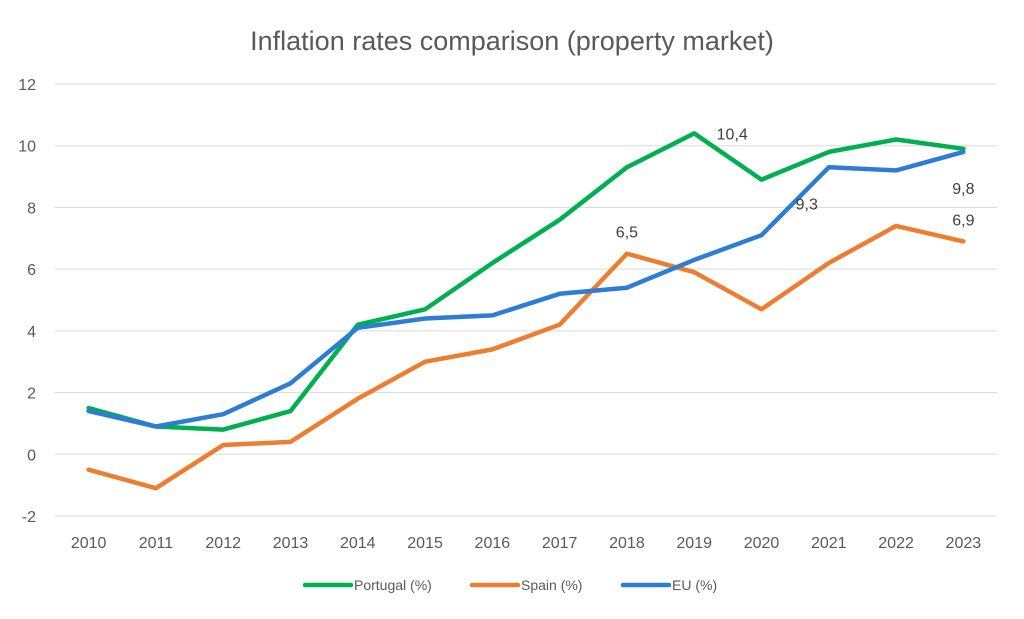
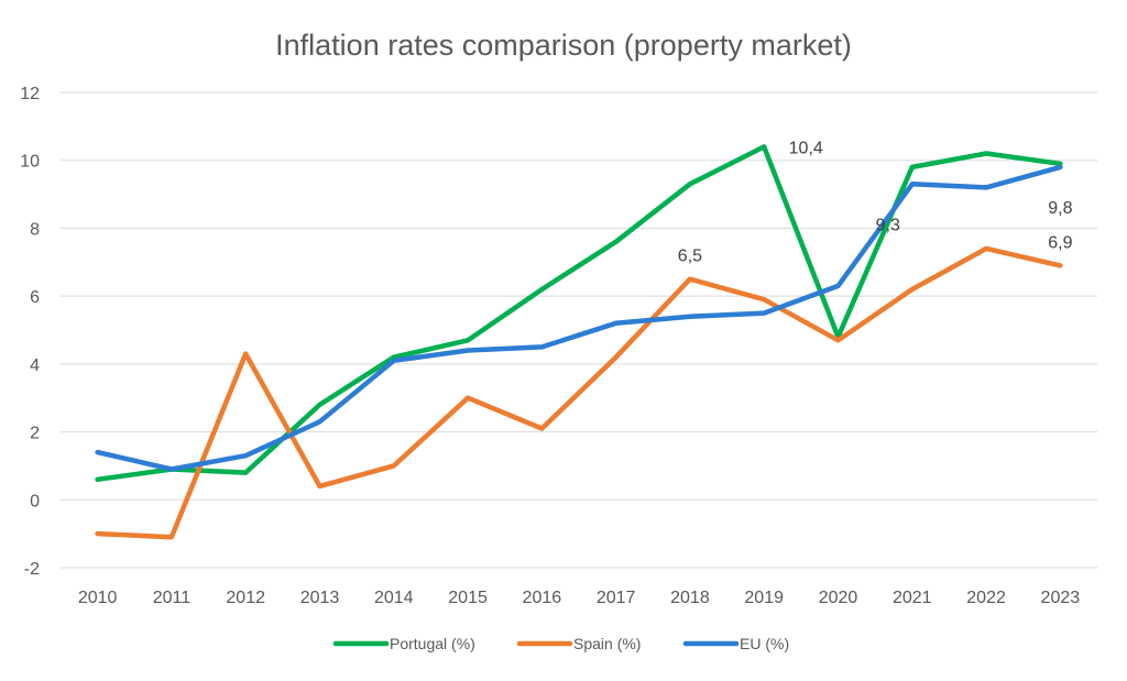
Portugal (%)/2010: 1.5 -> 0.6
Spain (%)/2010: -0.5 -> -1.0
Spain (%)/2012: 0.3 -> 4.3
Portugal (%)/2013: 1.4 -> 2.8
Spain (%)/2014: 1.8 -> 1.0
Spain (%)/2016: 3.4 -> 2.1
EU (%)/2019: 6.3 -> 5.5
Portugal (%)/2020: 8.9 -> 4.8
EU (%)/2020: 7.1 -> 6.3
